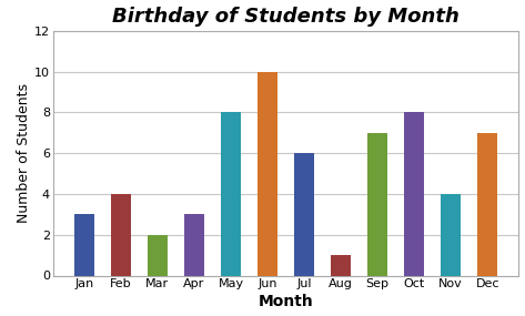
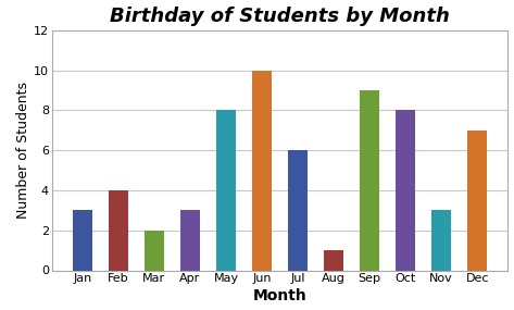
Sep: 7 -> 9
Nov: 4 -> 3
